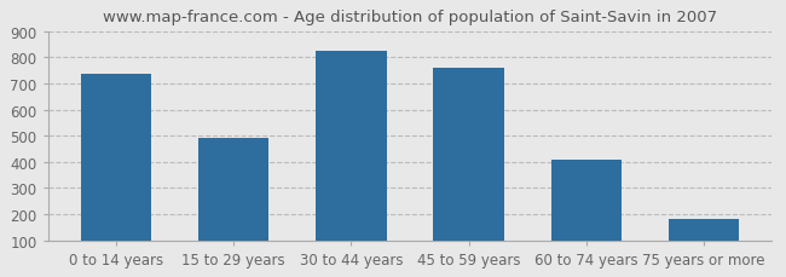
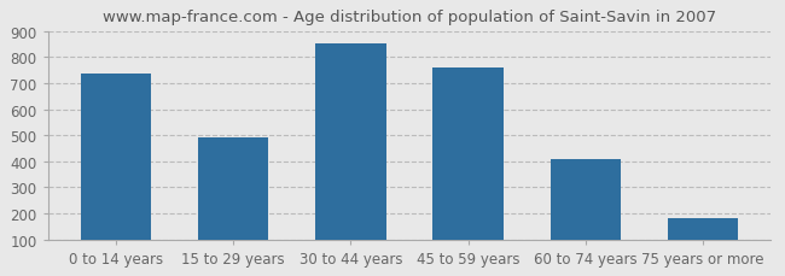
30 to 44 years: 825 -> 851
